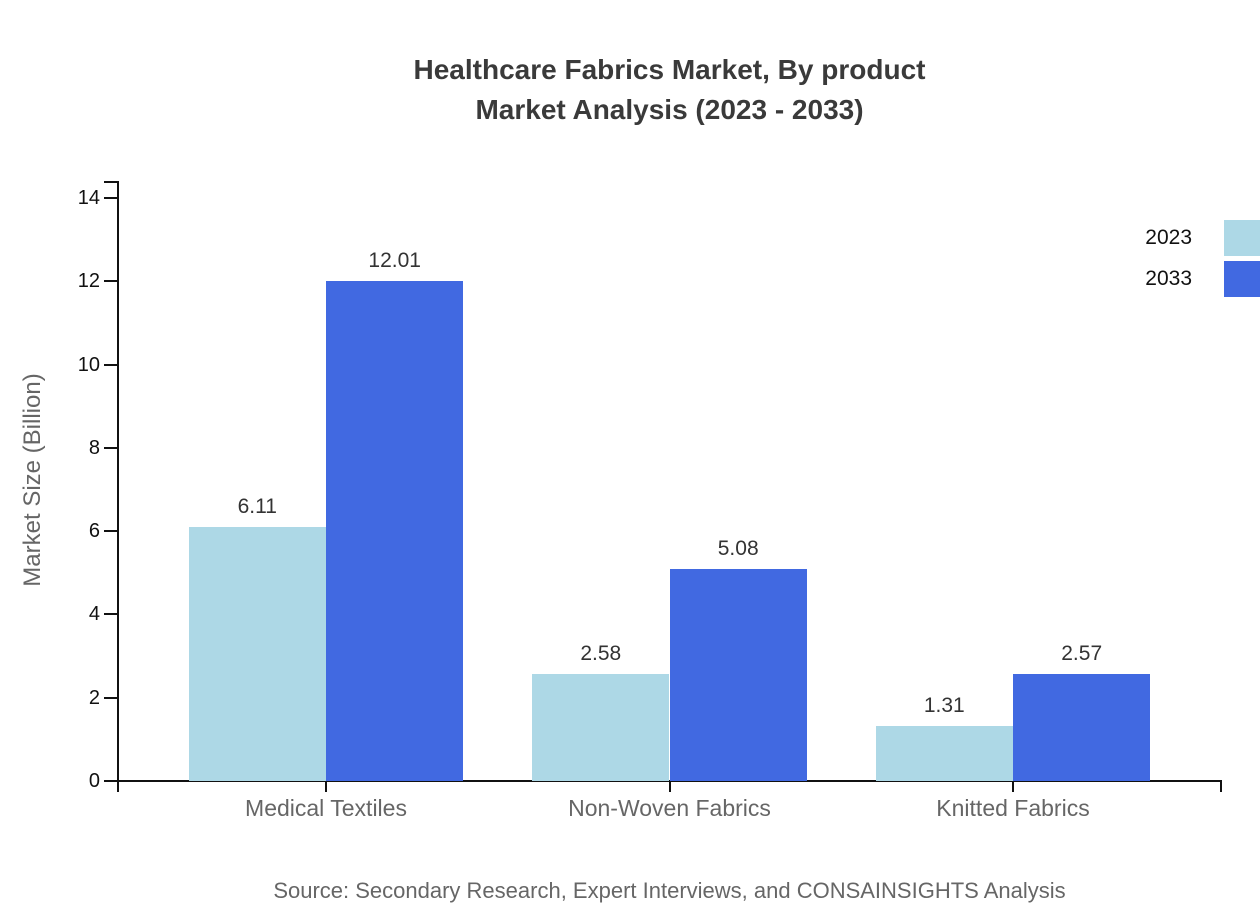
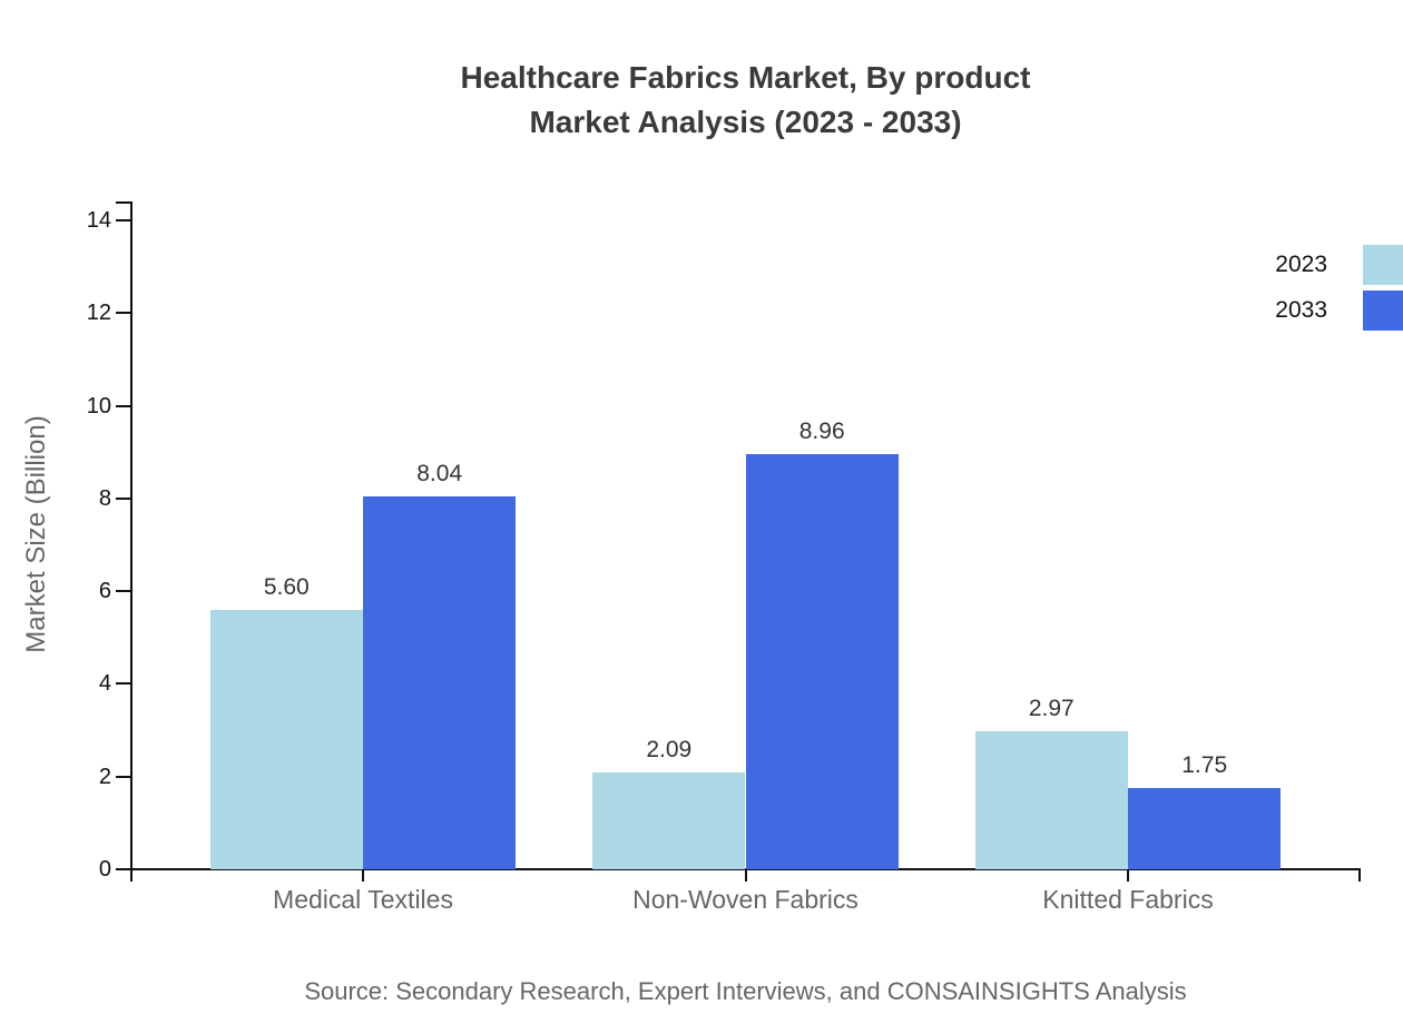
2023/Medical Textiles: 6.11 -> 5.60
2033/Medical Textiles: 12.01 -> 8.04
2023/Non-Woven Fabrics: 2.58 -> 2.09
2033/Non-Woven Fabrics: 5.08 -> 8.96
2023/Knitted Fabrics: 1.31 -> 2.97
2033/Knitted Fabrics: 2.57 -> 1.75
